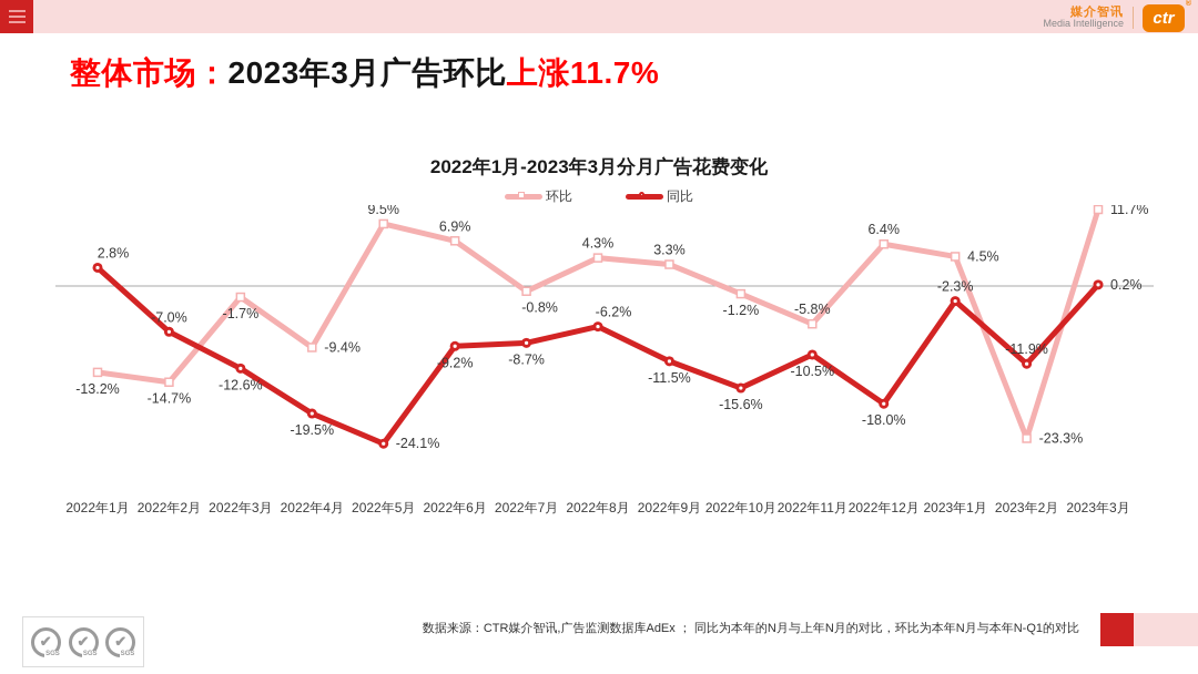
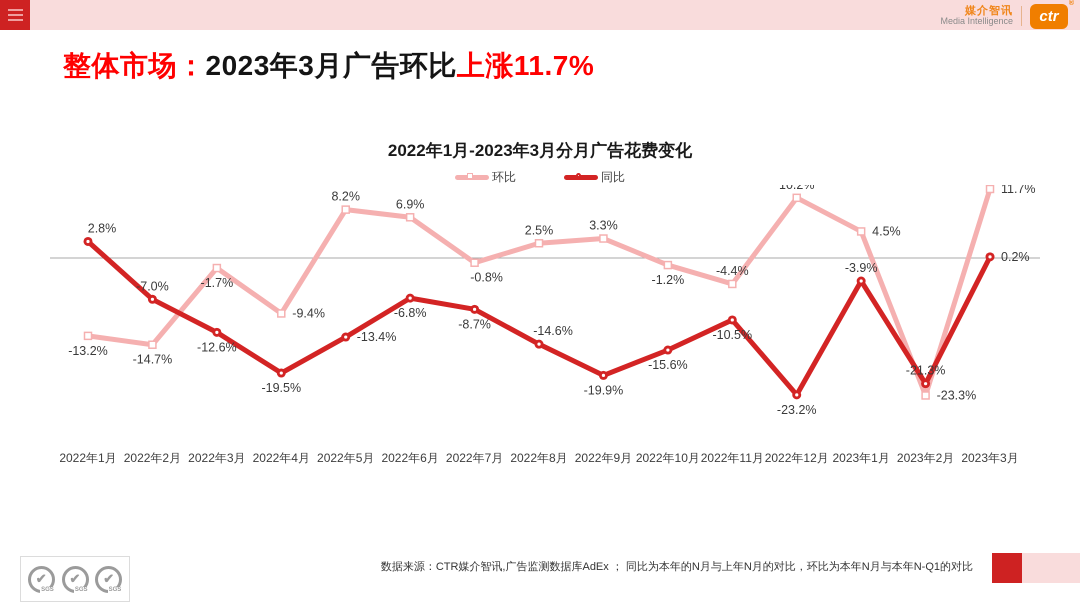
环比/2022年5月: 9.5% -> 8.2%
同比/2022年5月: -24.1% -> -13.4%
同比/2022年6月: -9.2% -> -6.8%
环比/2022年8月: 4.3% -> 2.5%
同比/2022年8月: -6.2% -> -14.6%
同比/2022年9月: -11.5% -> -19.9%
环比/2022年11月: -5.8% -> -4.4%
环比/2022年12月: 6.4% -> 10.2%
同比/2022年12月: -18.0% -> -23.2%
同比/2023年1月: -2.3% -> -3.9%
同比/2023年2月: -11.9% -> -21.3%
